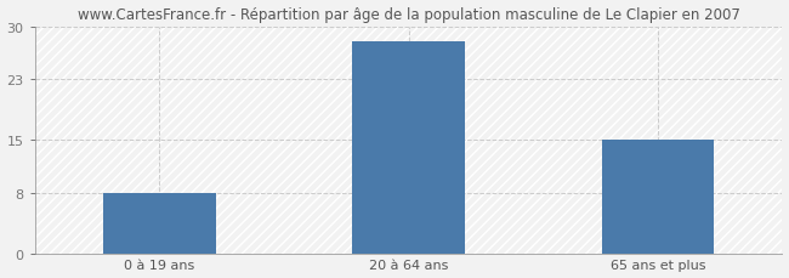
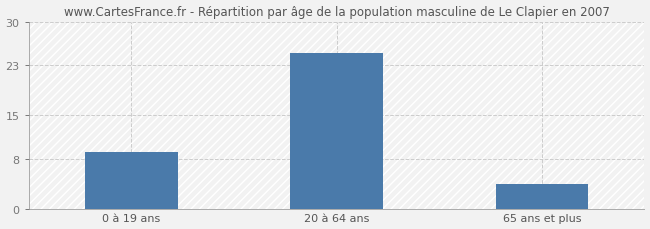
0 à 19 ans: 8 -> 9
20 à 64 ans: 28 -> 25
65 ans et plus: 15 -> 4
